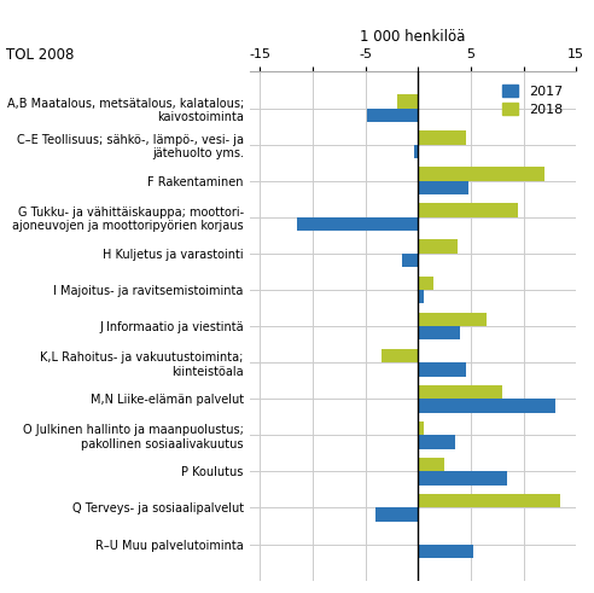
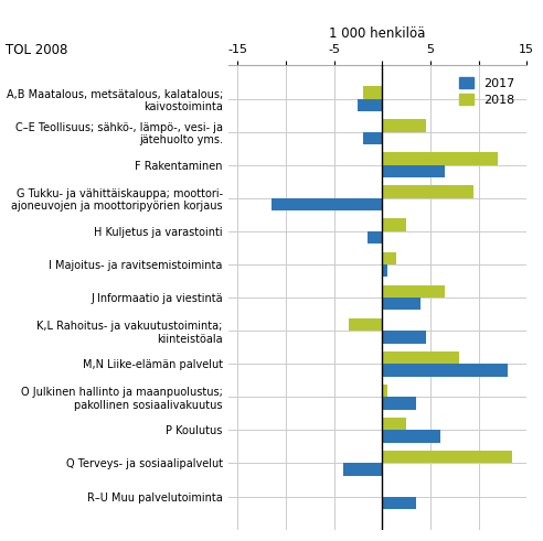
2017/A,B Maatalous, metsätalous, kalatalous; kaivostoiminta: -4.8 -> -2.5
2017/C–E Teollisuus; sähkö-, lämpö-, vesi- ja jätehuolto yms.: -0.4 -> -2.0
2017/F Rakentaminen: 4.8 -> 6.5
2018/H Kuljetus ja varastointi: 3.8 -> 2.5
2017/P Koulutus: 8.4 -> 6.0
2017/R–U Muu palvelutoiminta: 5.2 -> 3.5
